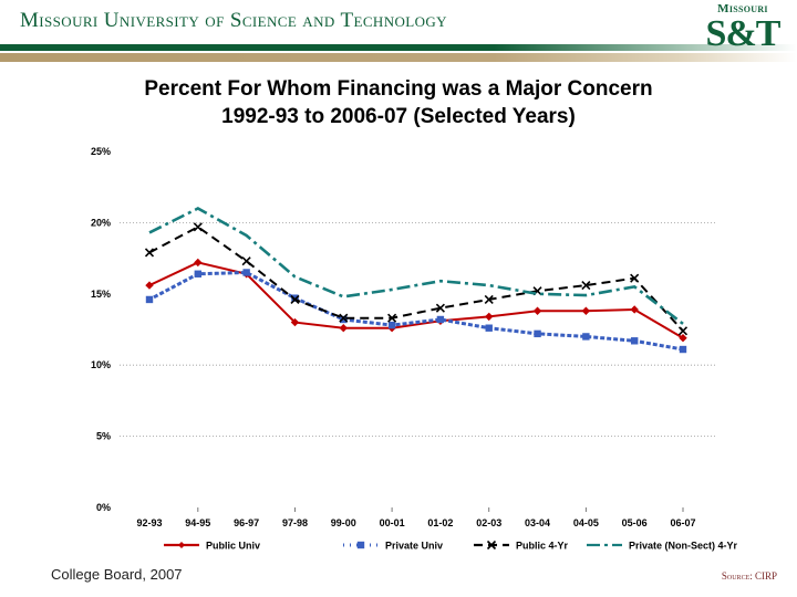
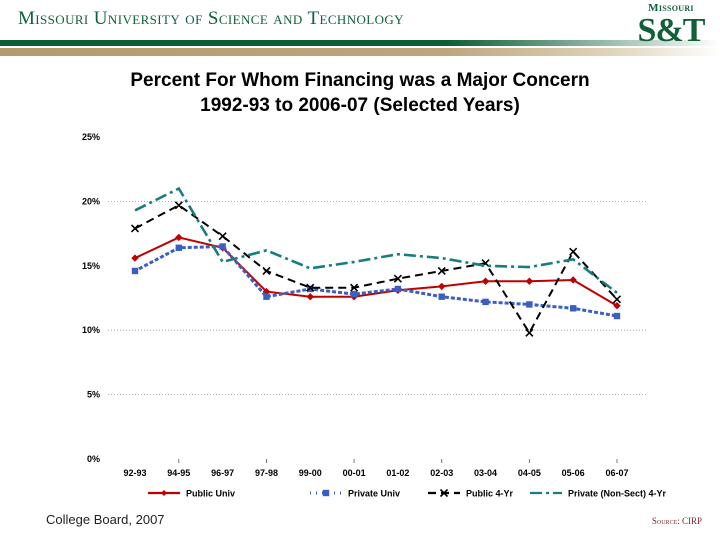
Private (Non-Sect) 4-Yr/96-97: 19.1% -> 15.3%
Private Univ/97-98: 14.7% -> 12.6%
Public 4-Yr/04-05: 15.6% -> 9.8%
